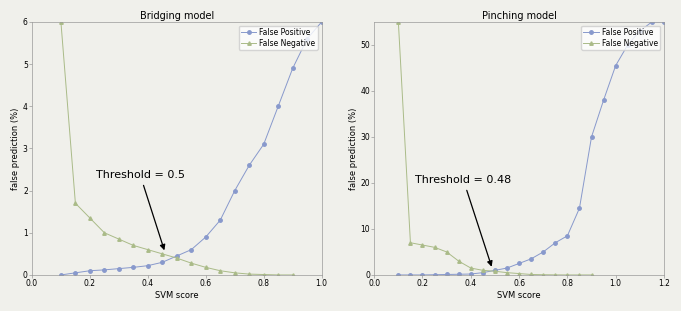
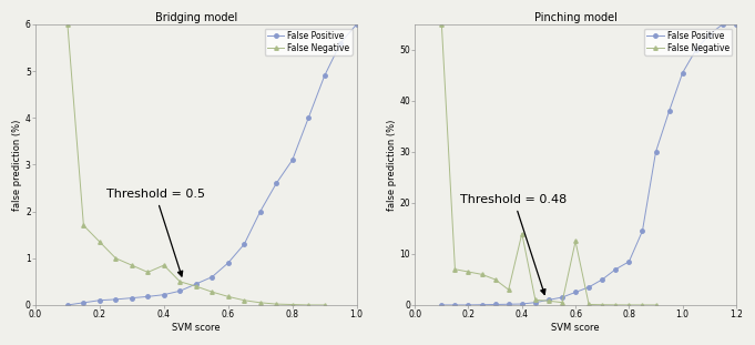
Bridging model/False Negative/0.4: 0.60 -> 0.85
Pinching model/False Negative/0.4: 1.5 -> 14.0
Pinching model/False Negative/0.6: 0.3 -> 12.5
